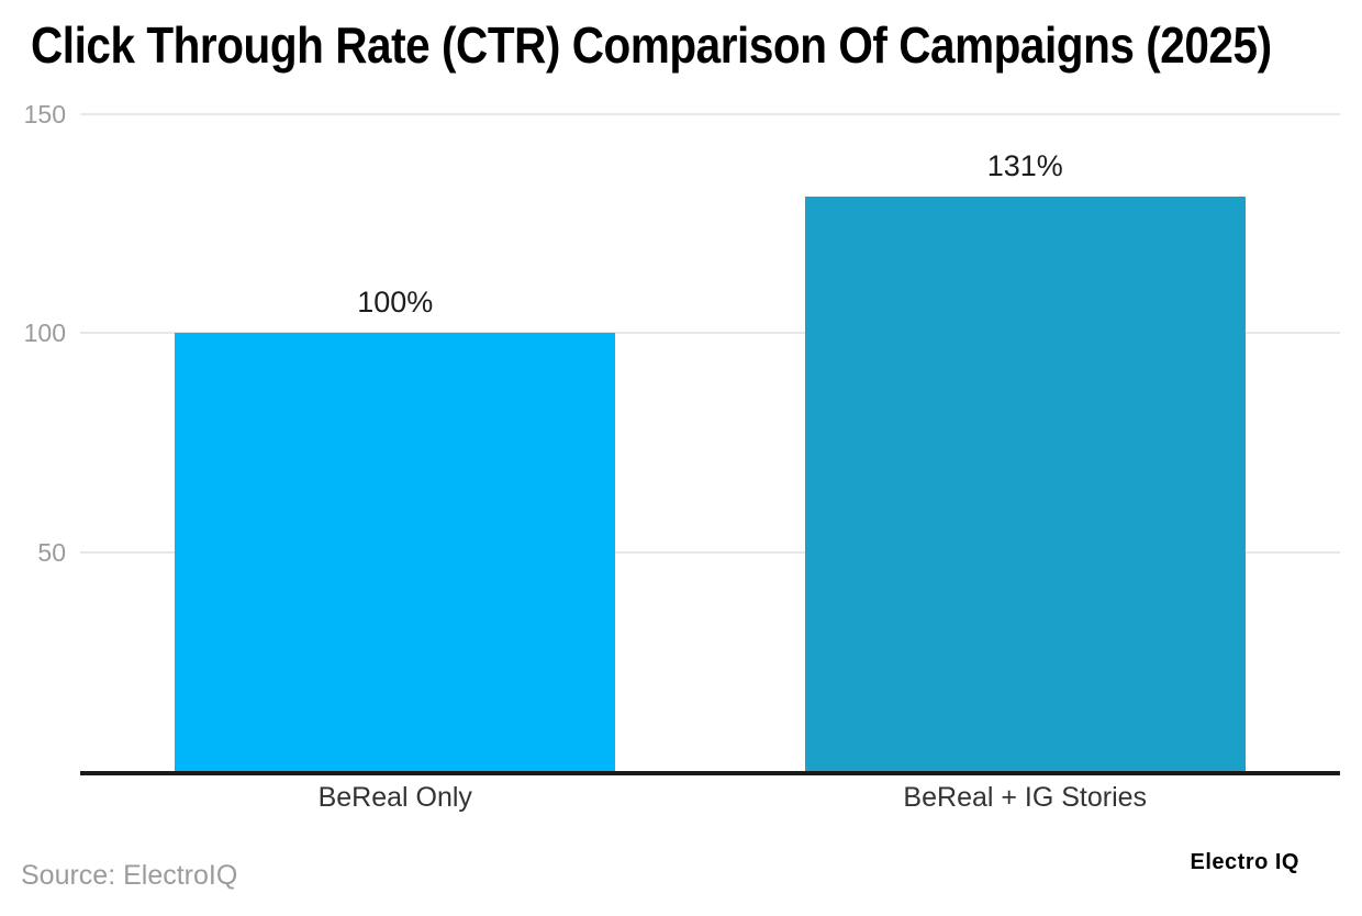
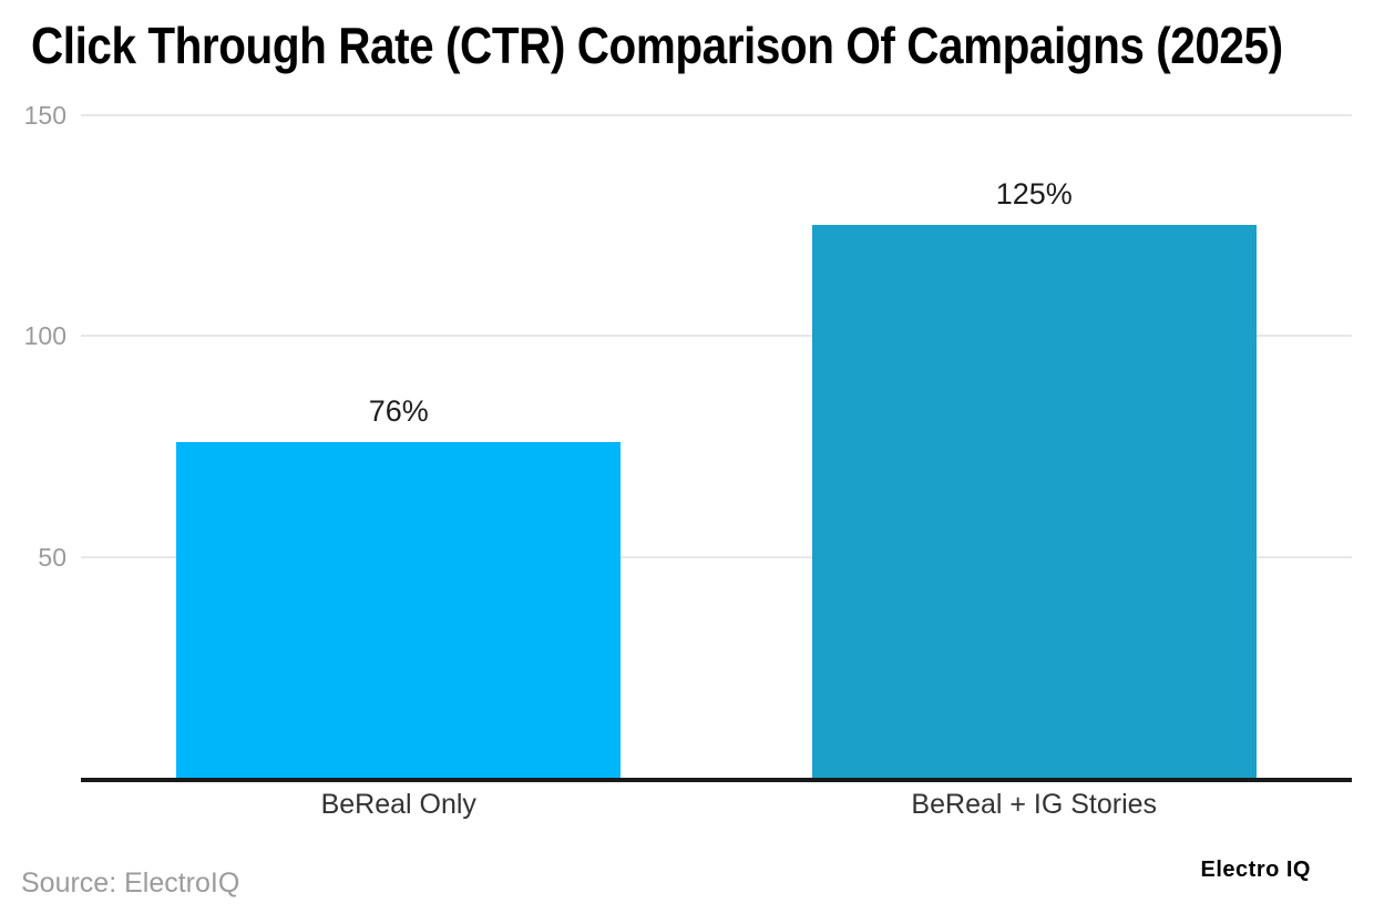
BeReal Only: 100% -> 76%
BeReal + IG Stories: 131% -> 125%
